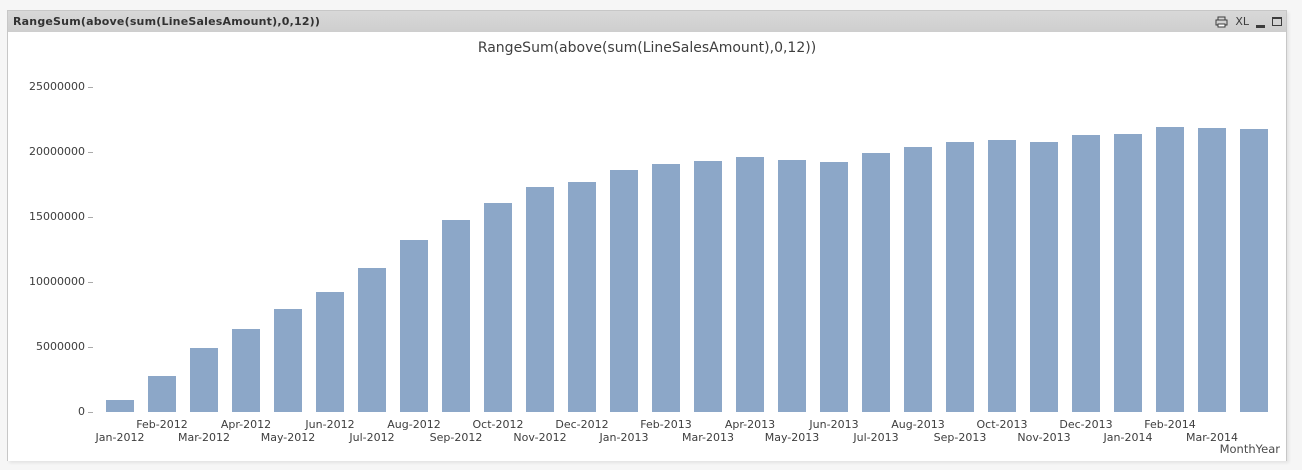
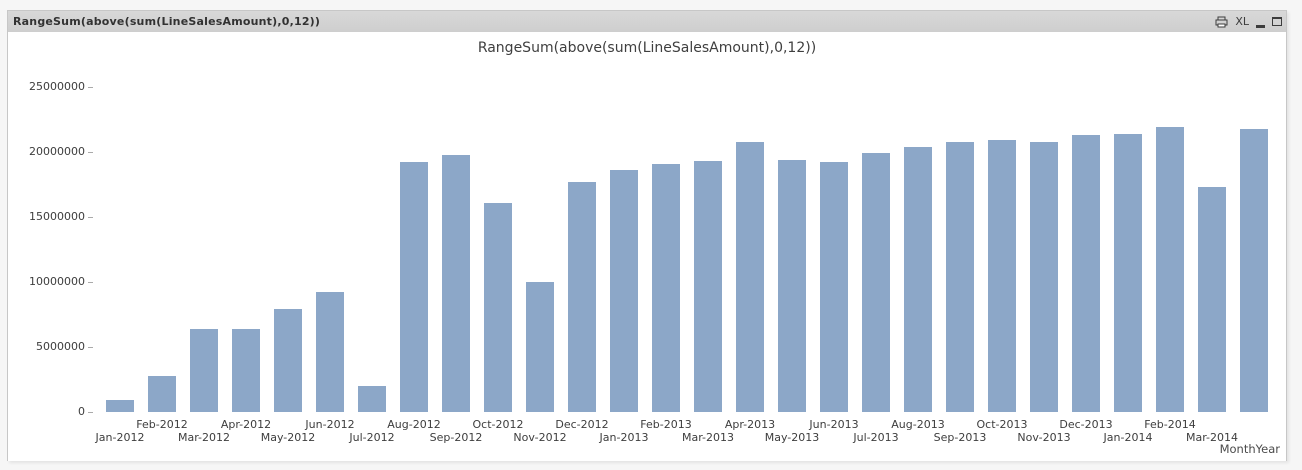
Mar-2012: 4900000 -> 6400000
Jul-2012: 11100000 -> 2000000
Aug-2012: 13200000 -> 19200000
Sep-2012: 14800000 -> 19800000
Nov-2012: 17300000 -> 10000000
Apr-2013: 19600000 -> 20800000
Mar-2014: 21800000 -> 17300000
